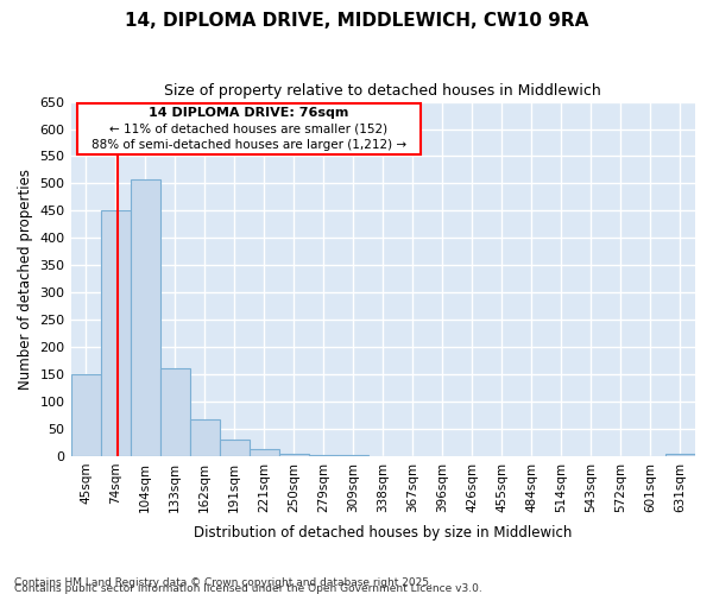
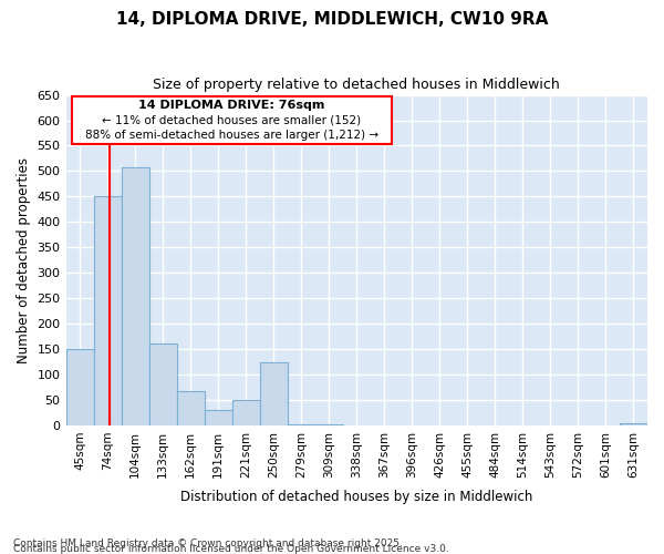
221sqm: 12 -> 50
250sqm: 5 -> 125
